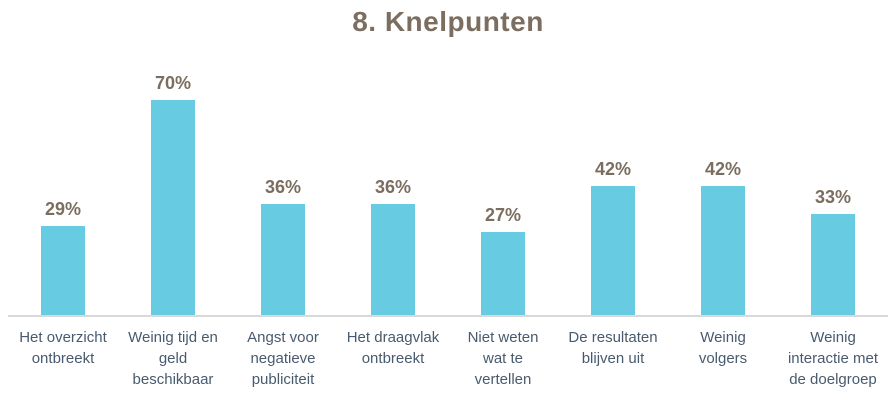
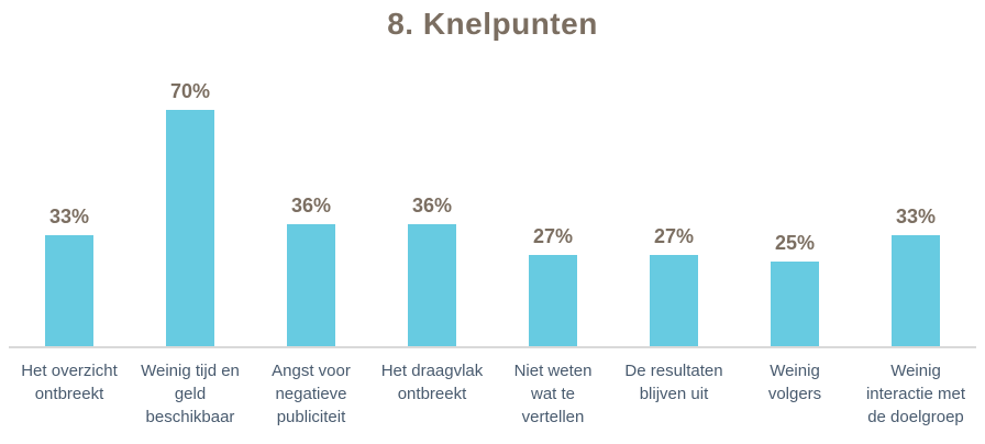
Het overzicht ontbreekt: 29% -> 33%
De resultaten blijven uit: 42% -> 27%
Weinig volgers: 42% -> 25%
